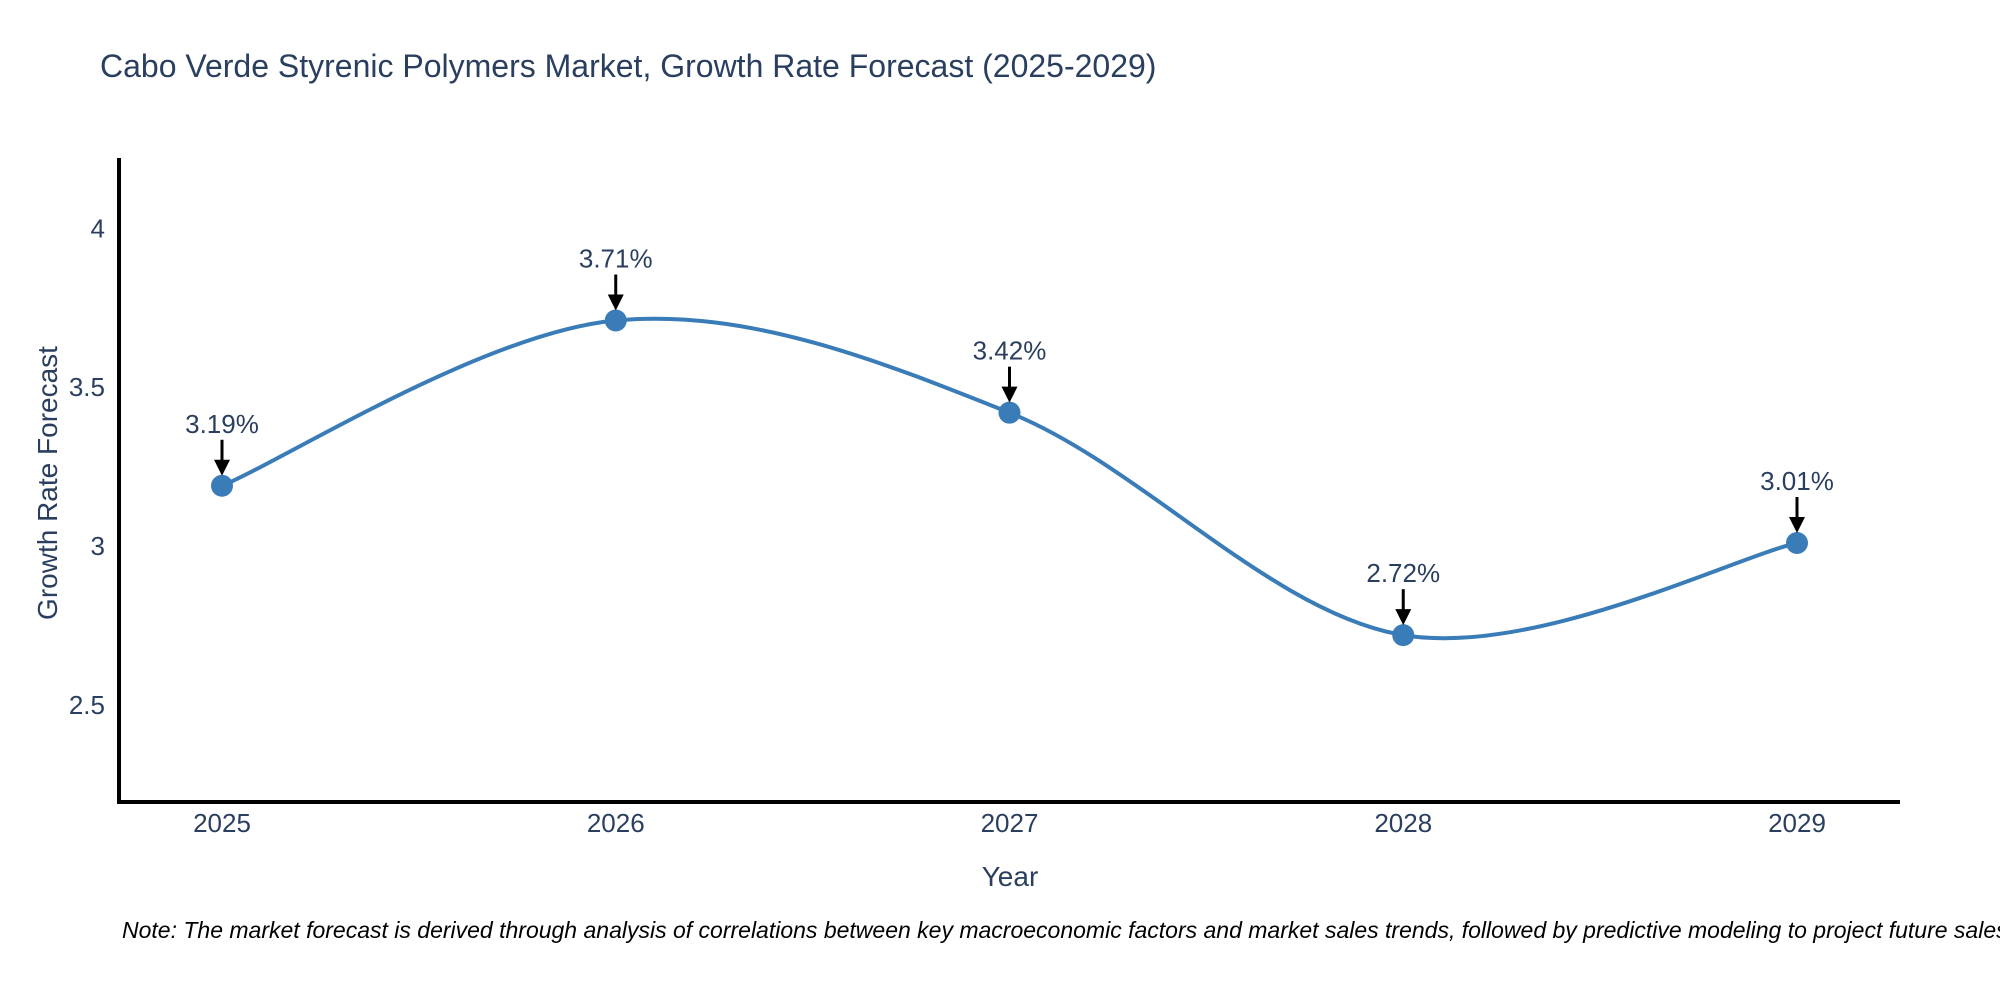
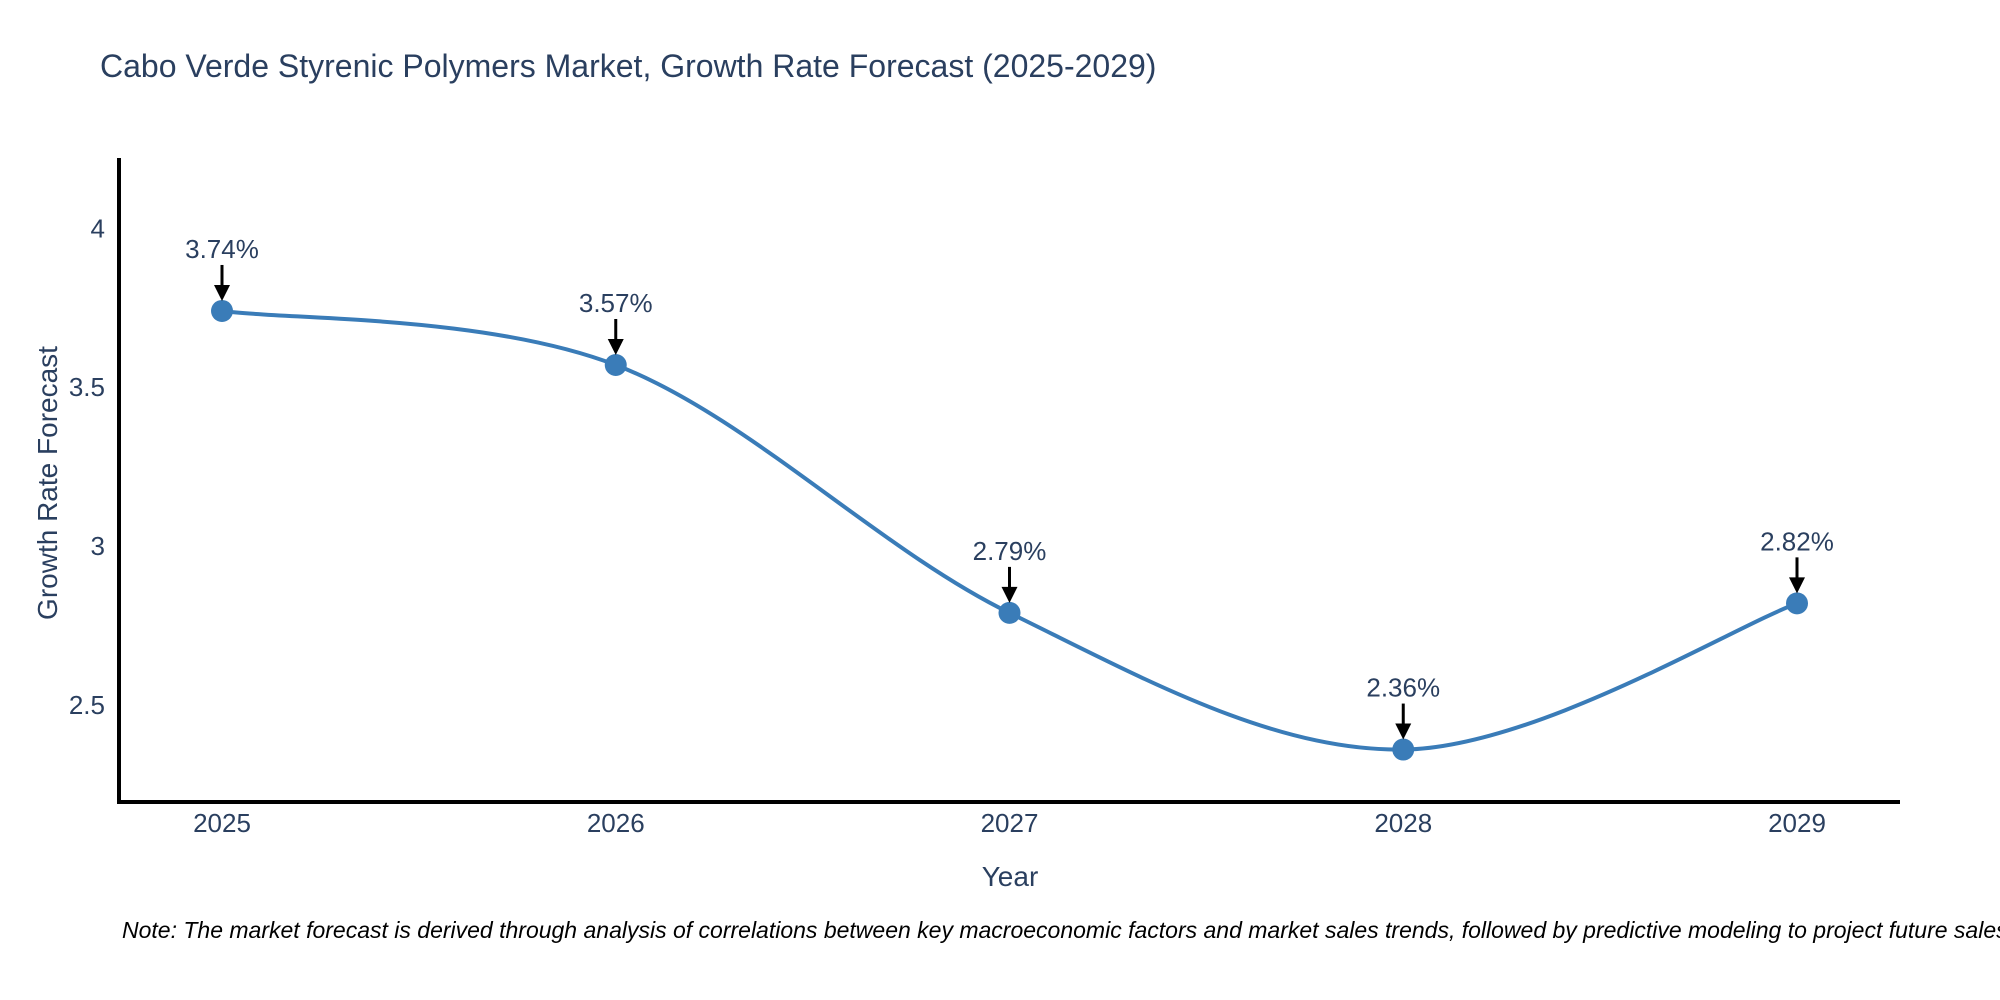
2025: 3.19% -> 3.74%
2026: 3.71% -> 3.57%
2027: 3.42% -> 2.79%
2028: 2.72% -> 2.36%
2029: 3.01% -> 2.82%
